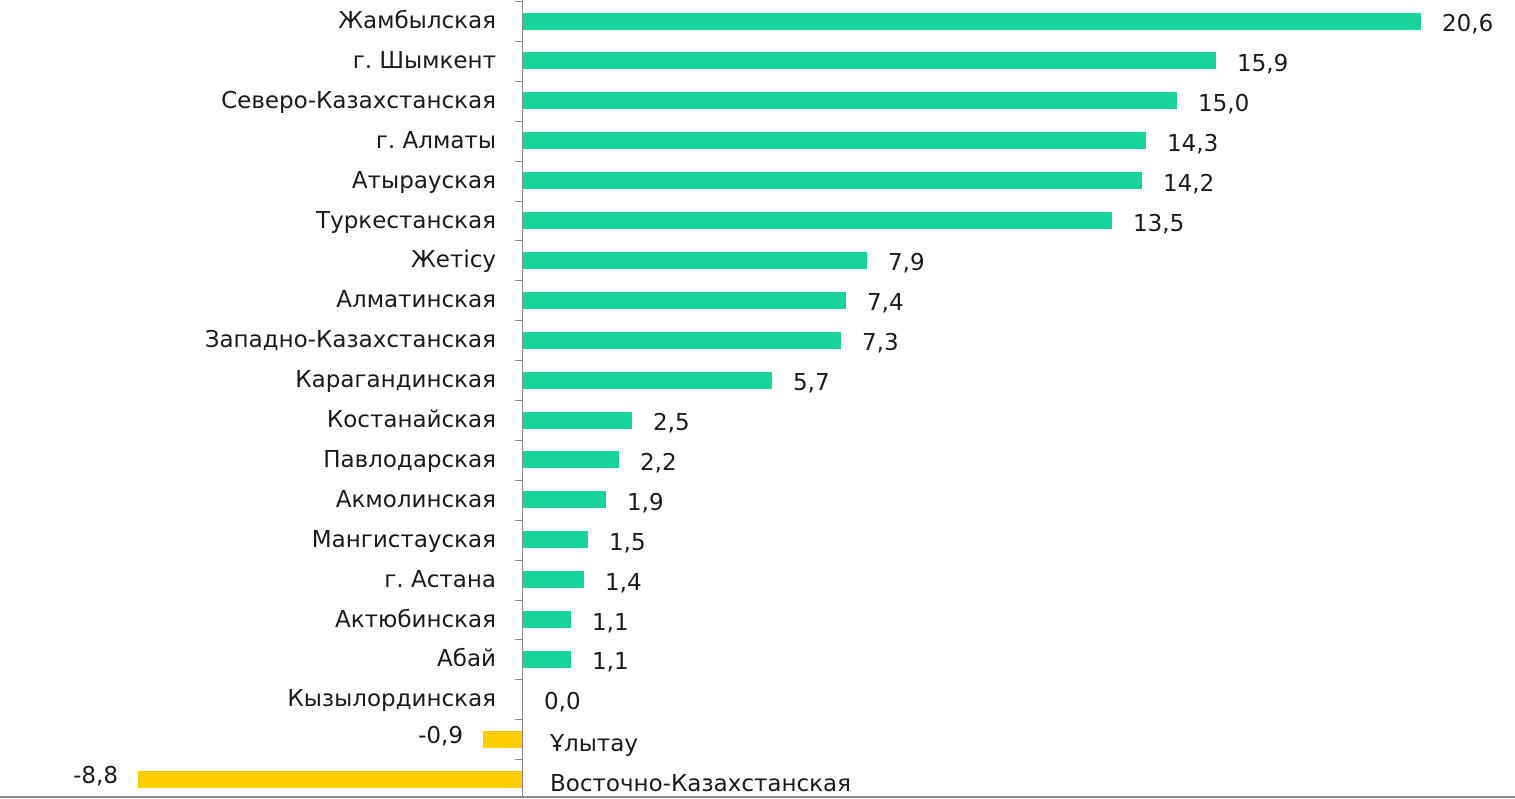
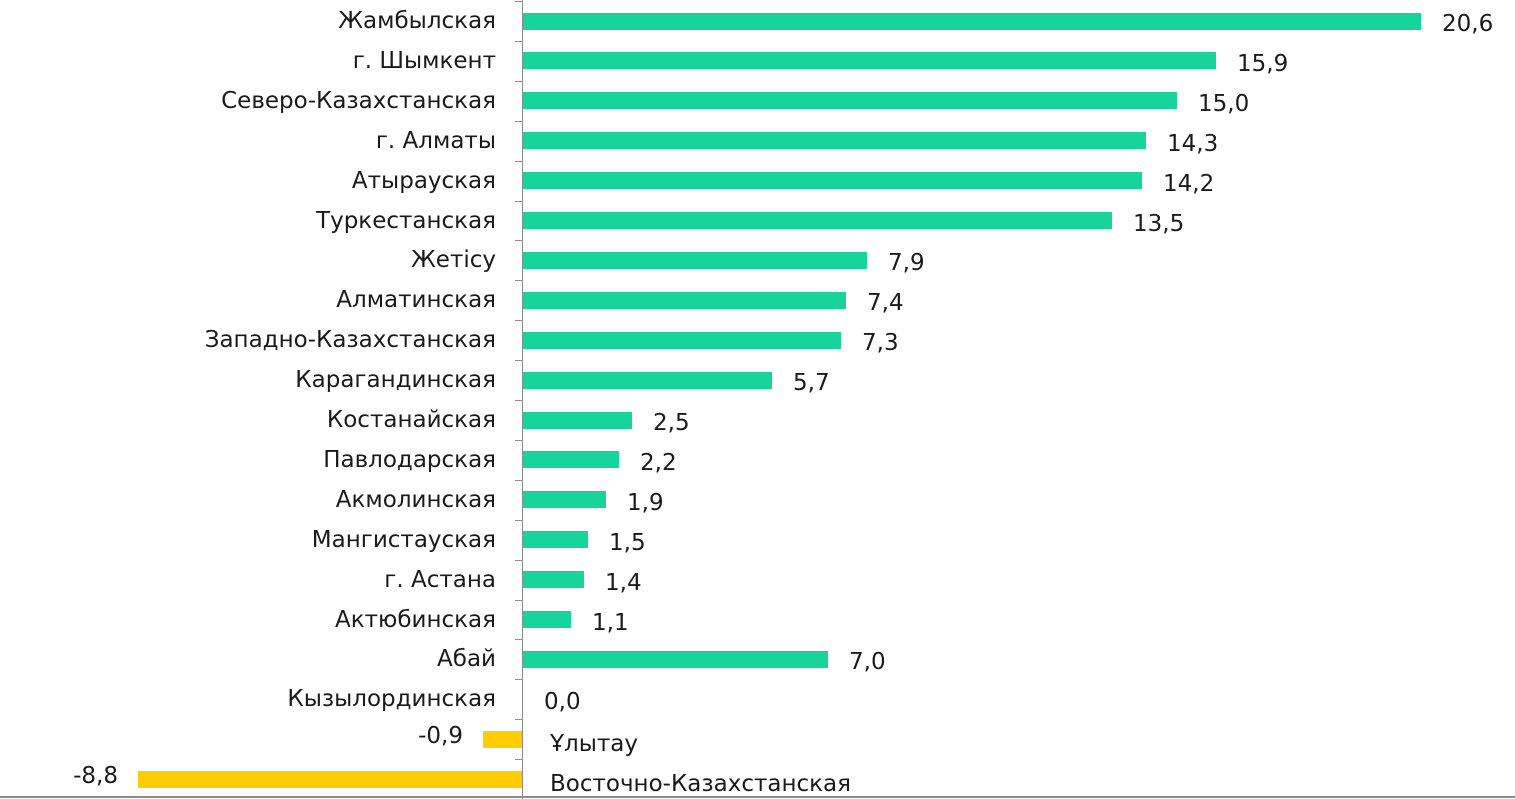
Абай: 1,1 -> 7,0
